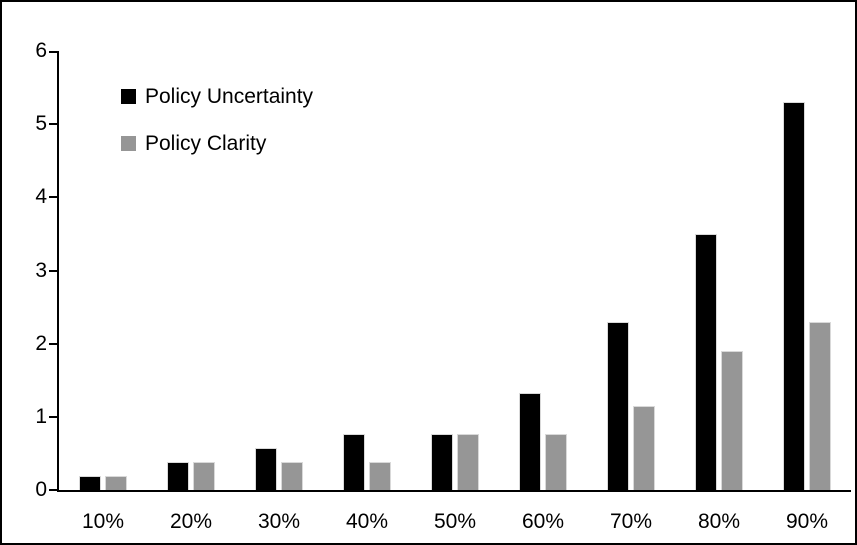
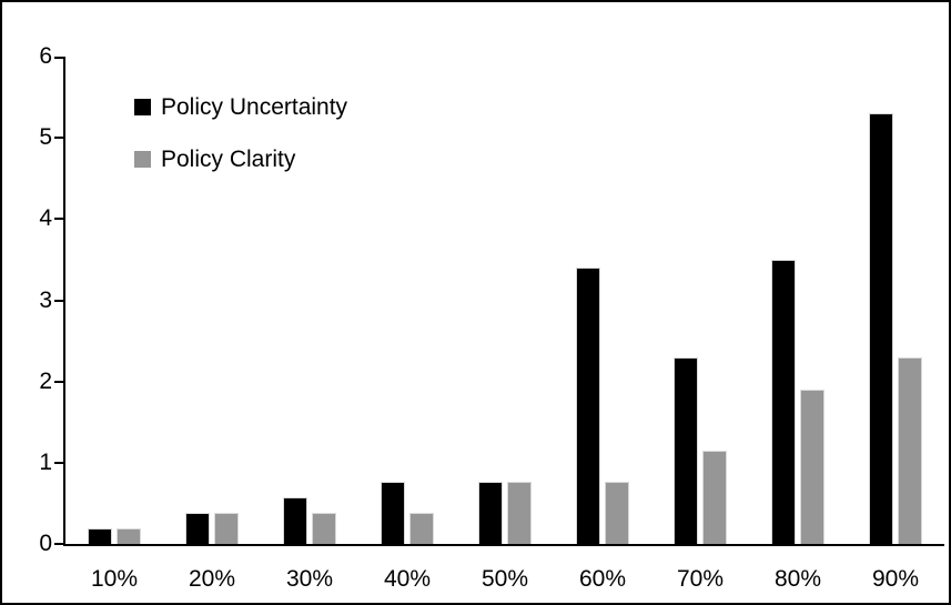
Policy Uncertainty/60%: 1.3 -> 3.4
